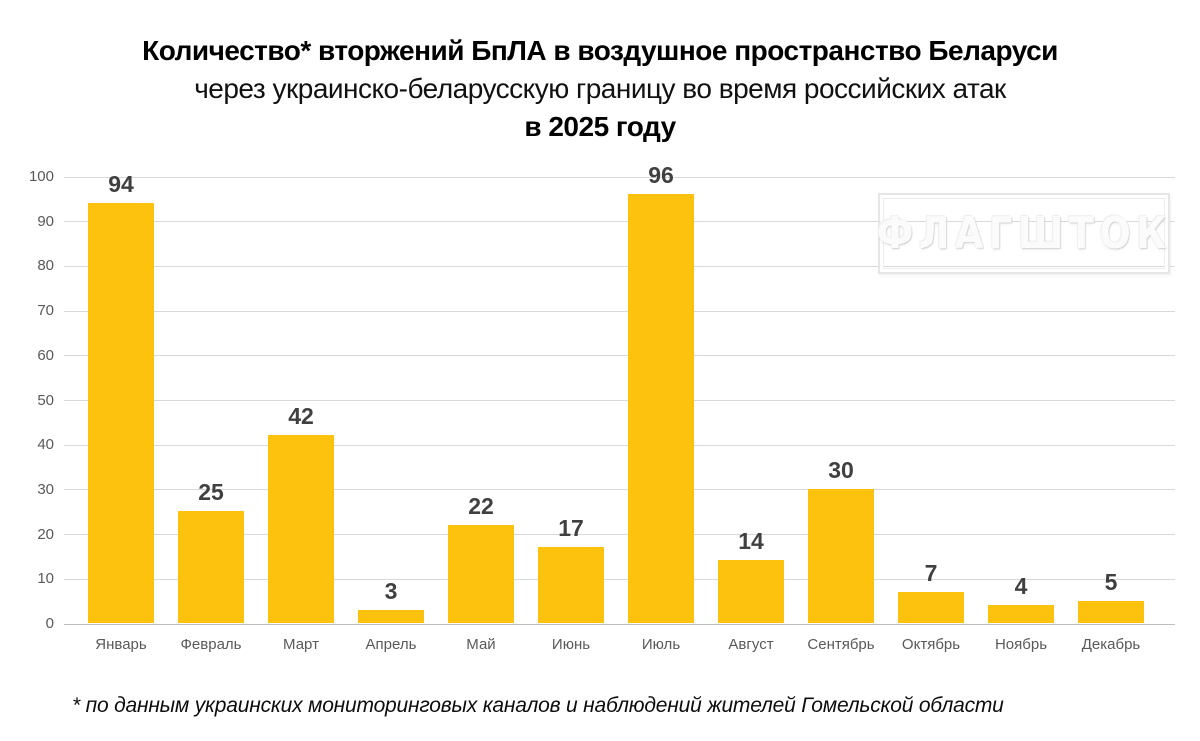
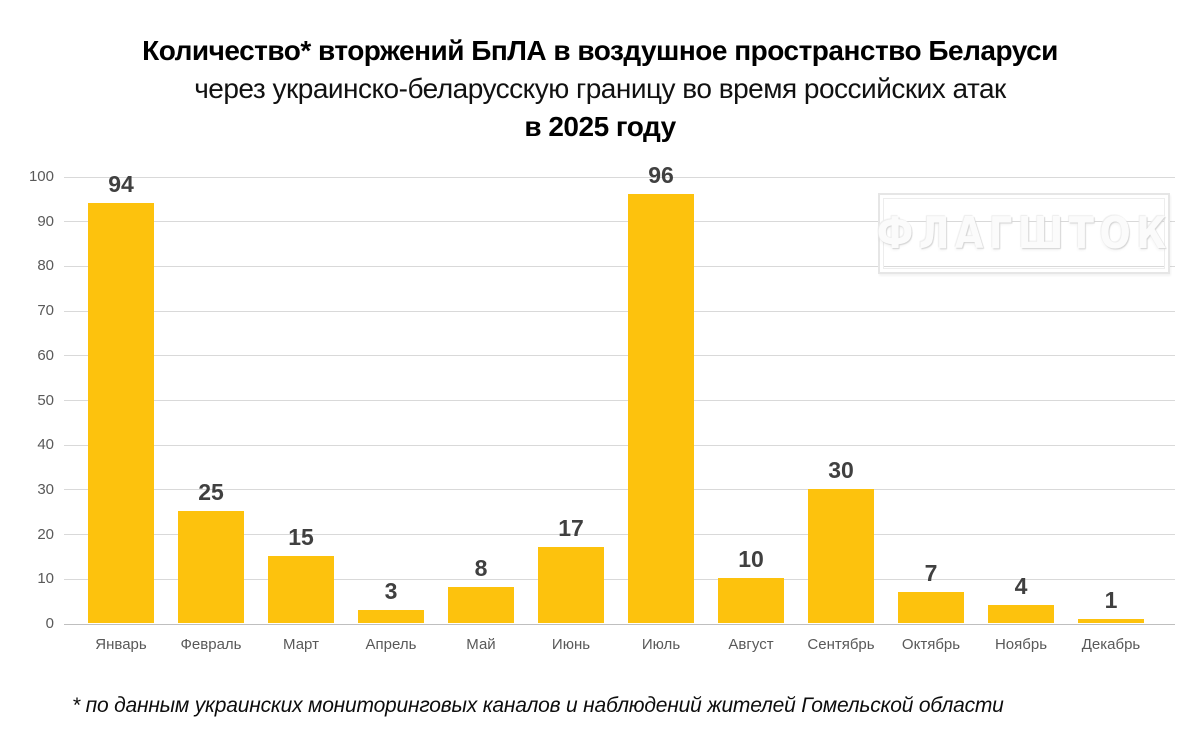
Март: 42 -> 15
Май: 22 -> 8
Август: 14 -> 10
Декабрь: 5 -> 1
